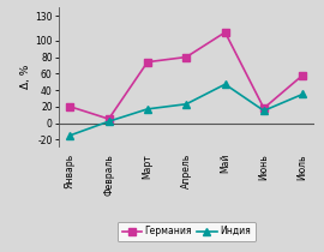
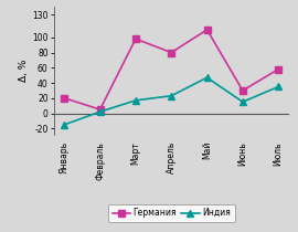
Германия/Март: 74 -> 98
Германия/Июнь: 18 -> 30
